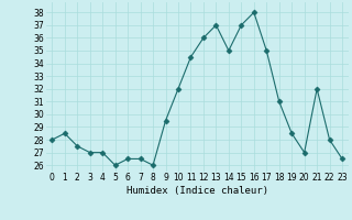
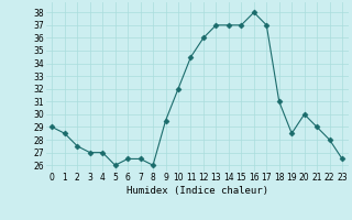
0: 28.0 -> 29.0
14: 35.0 -> 37.0
17: 35.0 -> 37.0
20: 27.0 -> 30.0
21: 32.0 -> 29.0
